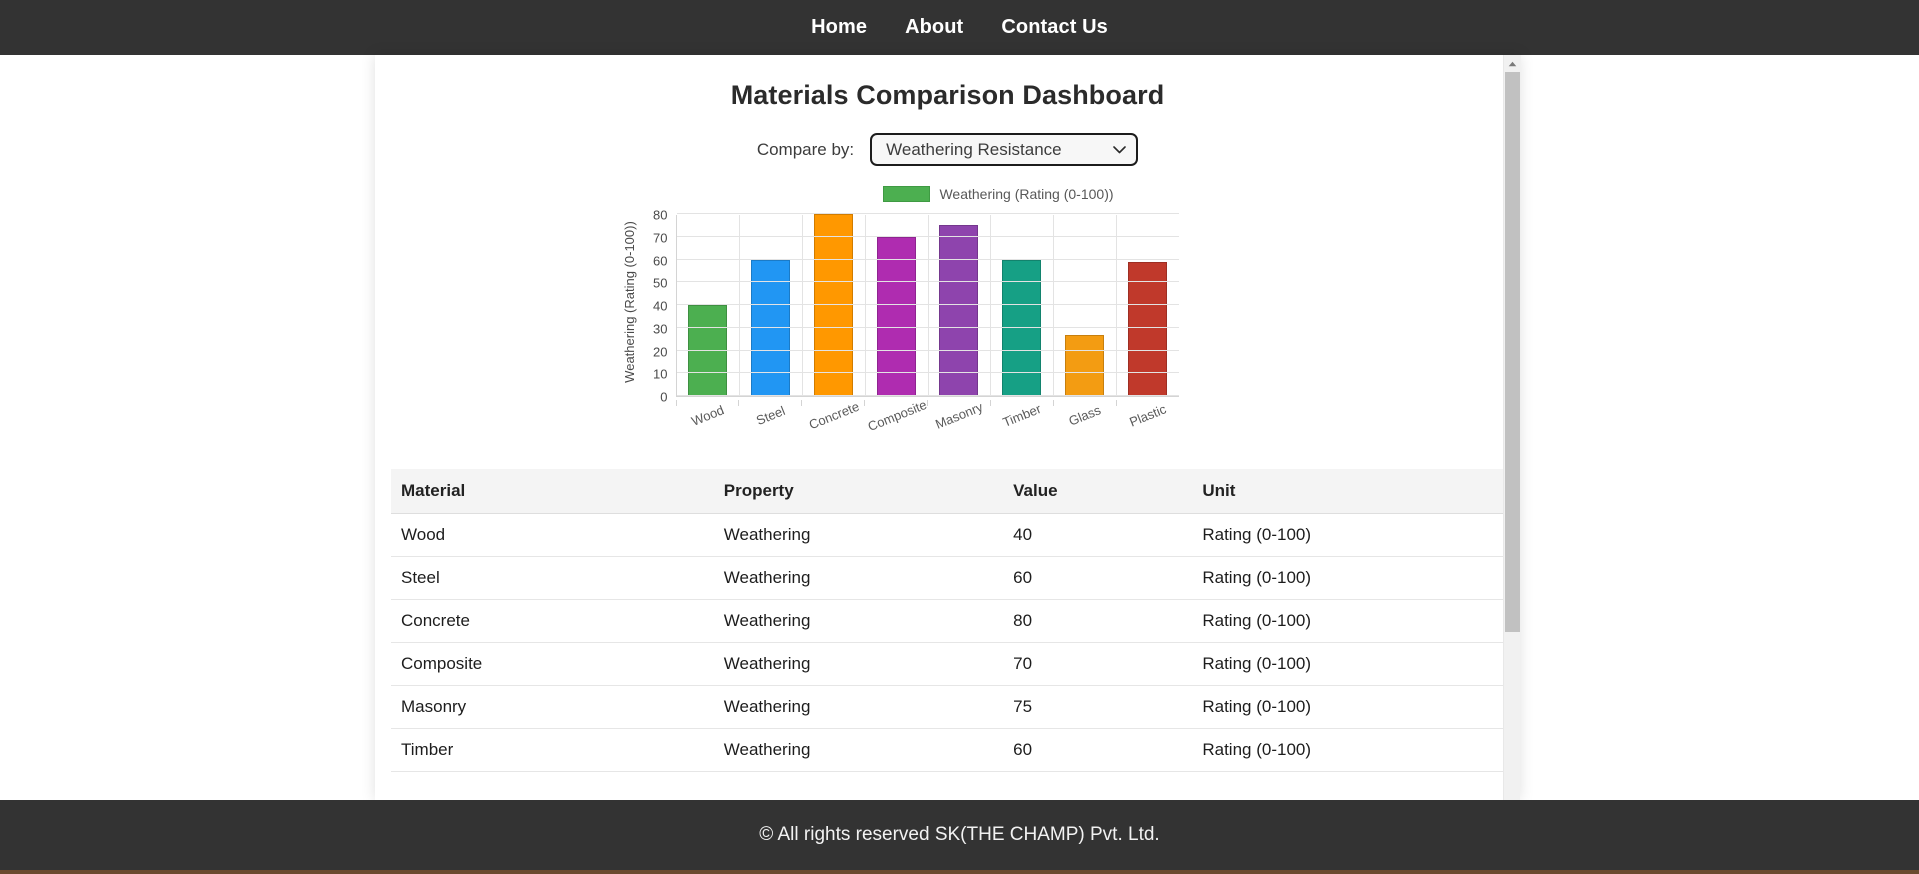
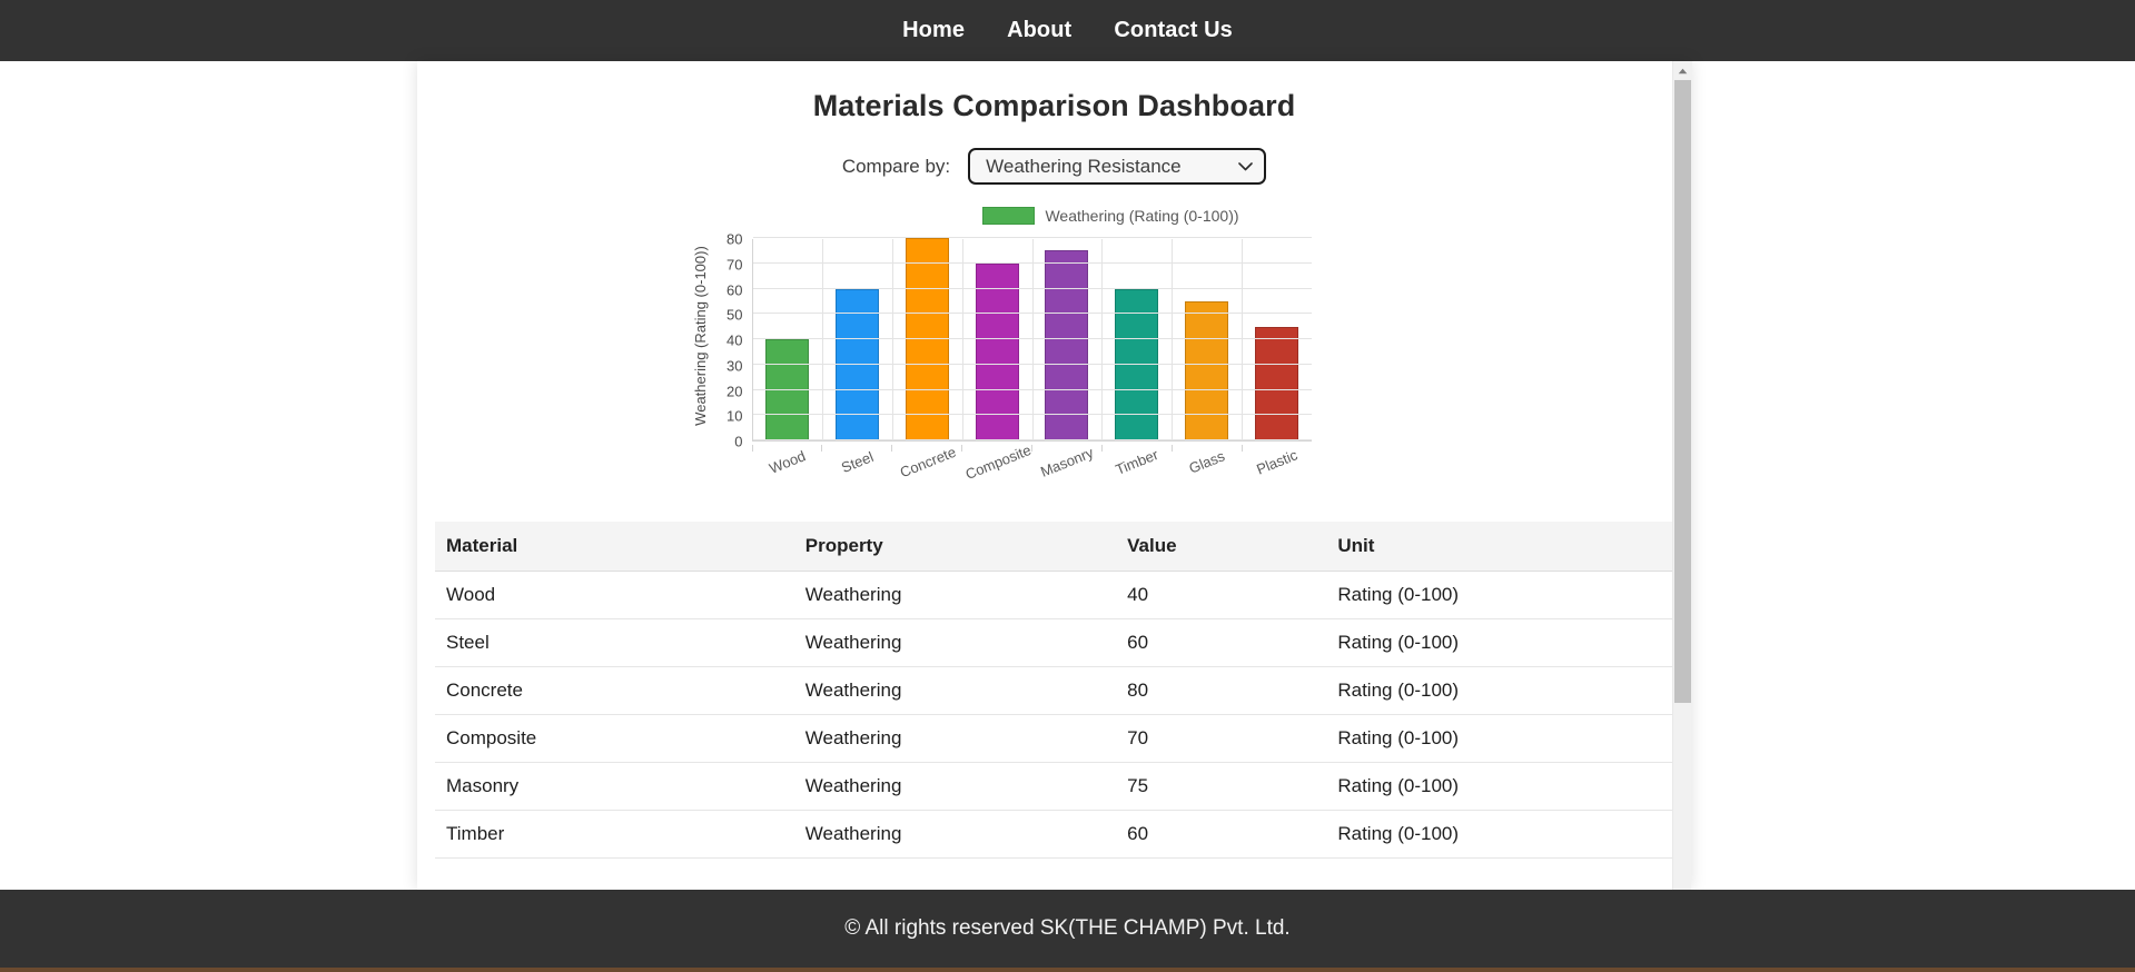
Glass: 27 -> 55
Plastic: 59 -> 45
